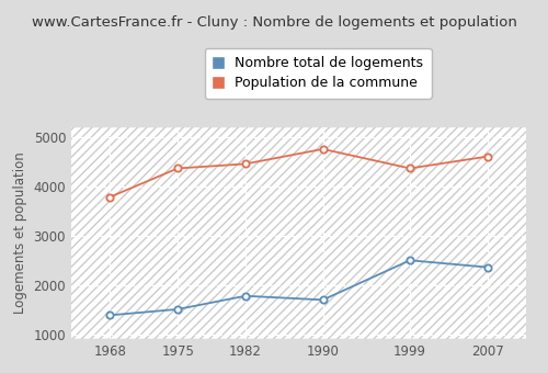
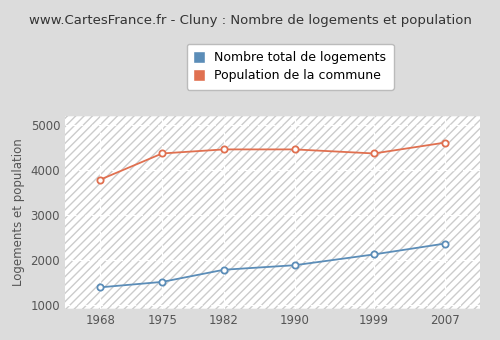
Nombre total de logements/1990: 1700 -> 1880
Population de la commune/1990: 4750 -> 4450
Nombre total de logements/1999: 2500 -> 2120
